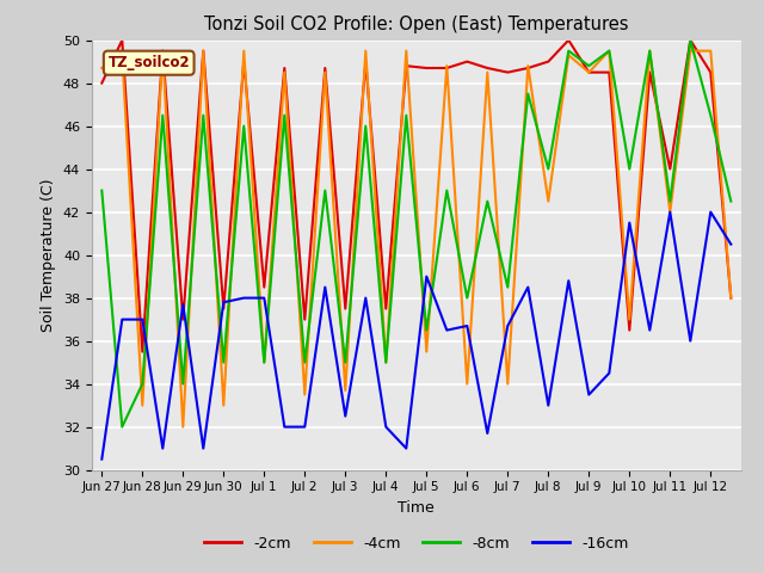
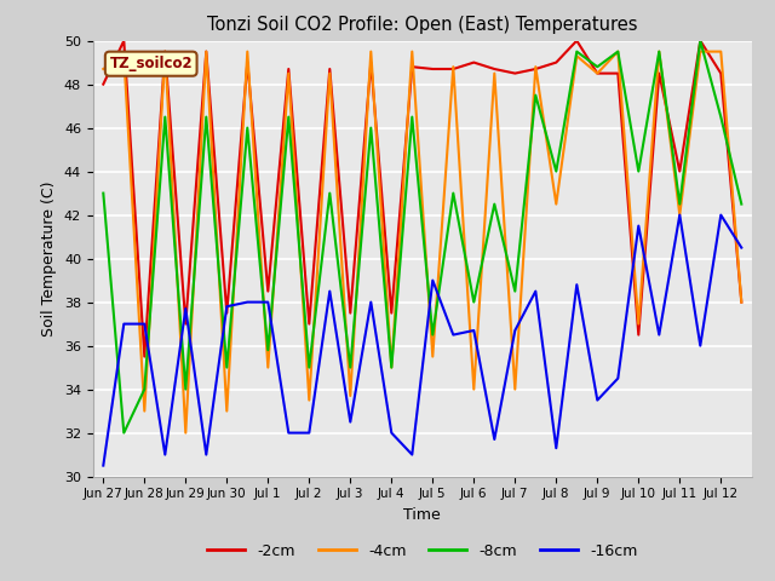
-8cm/Jul 1: 35.0 -> 35.8
-16cm/Jul 8: 33.0 -> 31.3
